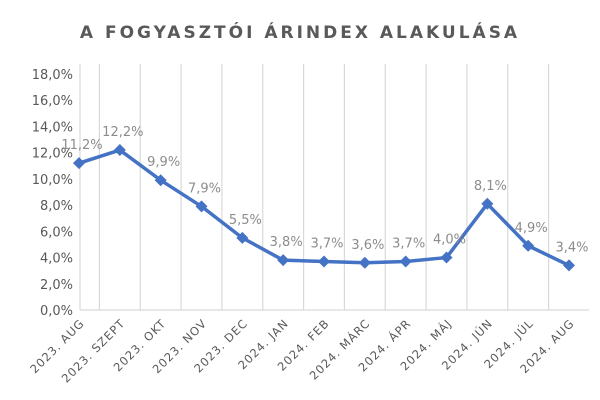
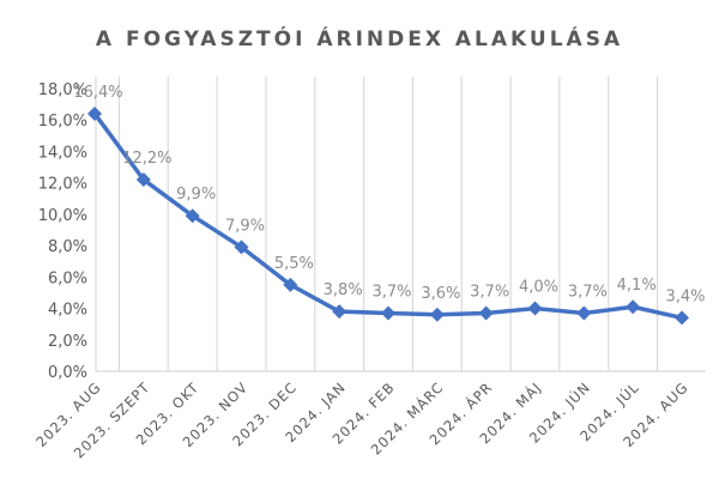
2023. AUG: 11,2% -> 16,4%
2024. JÚN: 8,1% -> 3,7%
2024. JÚL: 4,9% -> 4,1%
